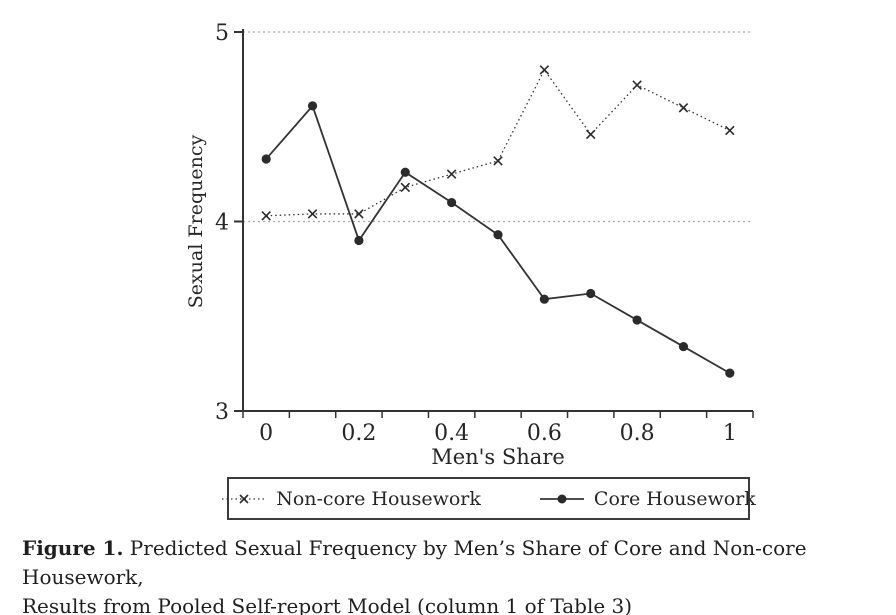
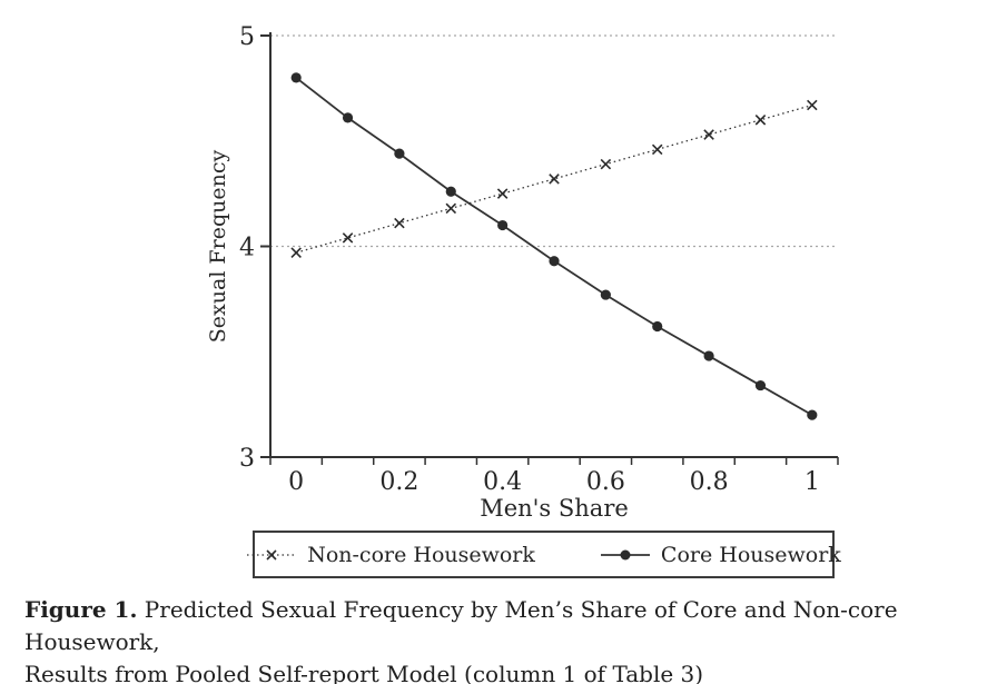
Non-core Housework/0: 4.03 -> 3.97
Core Housework/0: 4.33 -> 4.80
Non-core Housework/0.2: 4.04 -> 4.11
Core Housework/0.2: 3.90 -> 4.44
Non-core Housework/0.6: 4.80 -> 4.39
Core Housework/0.6: 3.59 -> 3.77
Non-core Housework/0.8: 4.72 -> 4.53
Non-core Housework/1: 4.48 -> 4.67
